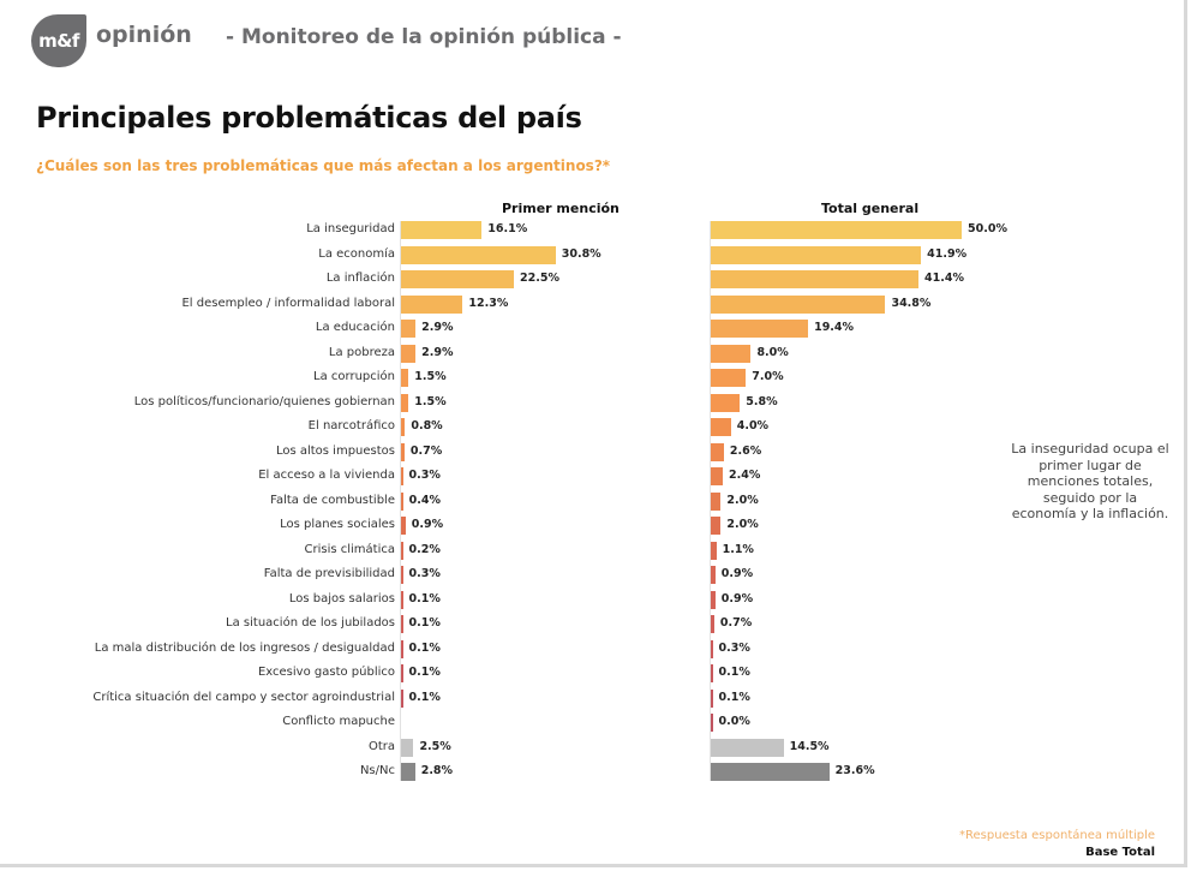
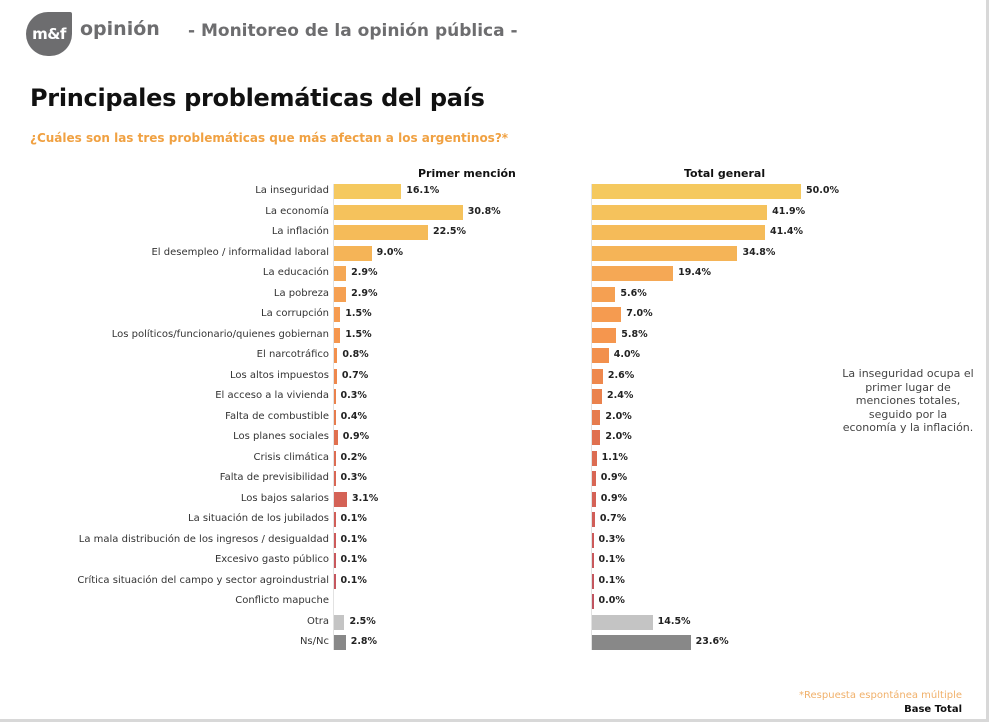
Primer mención/El desempleo / informalidad laboral: 12.3% -> 9.0%
Total general/La pobreza: 8.0% -> 5.6%
Primer mención/Los bajos salarios: 0.1% -> 3.1%
